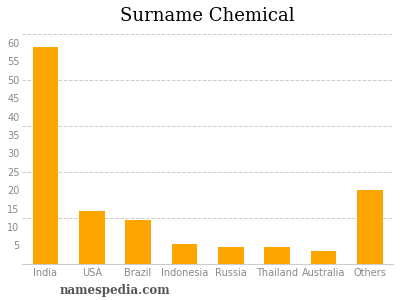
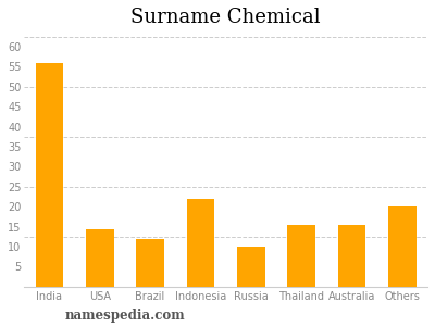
India: 59.0 -> 56.0
Indonesia: 5.5 -> 22.0
Russia: 4.5 -> 10.0
Thailand: 4.5 -> 15.5
Australia: 3.5 -> 15.5
